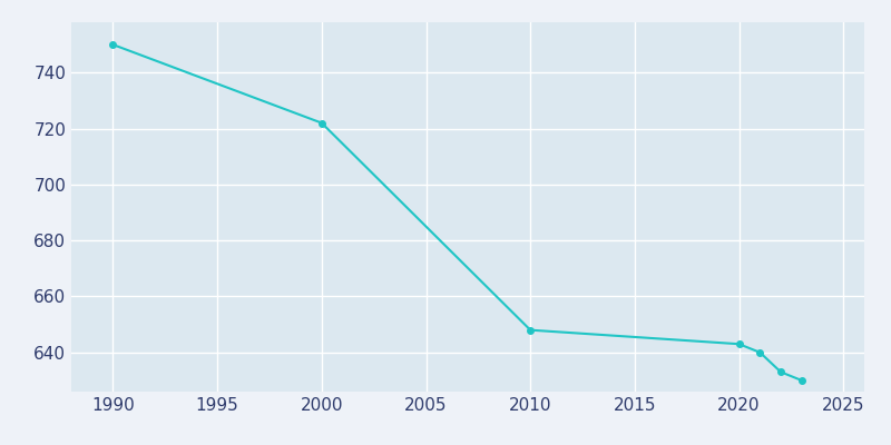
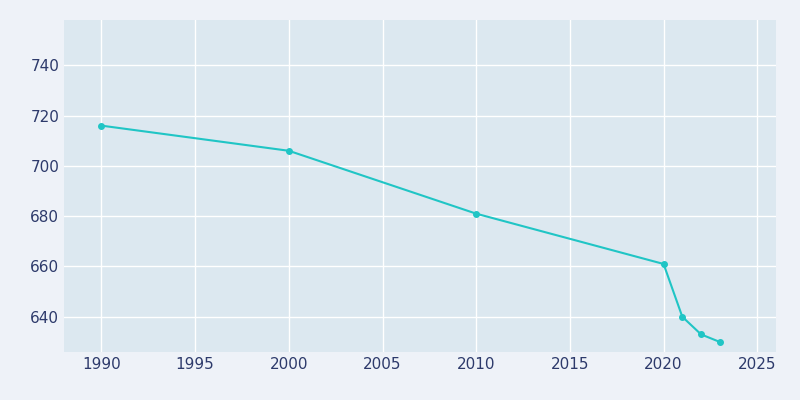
1990: 750 -> 716
2000: 722 -> 706
2010: 648 -> 681
2020: 643 -> 661
